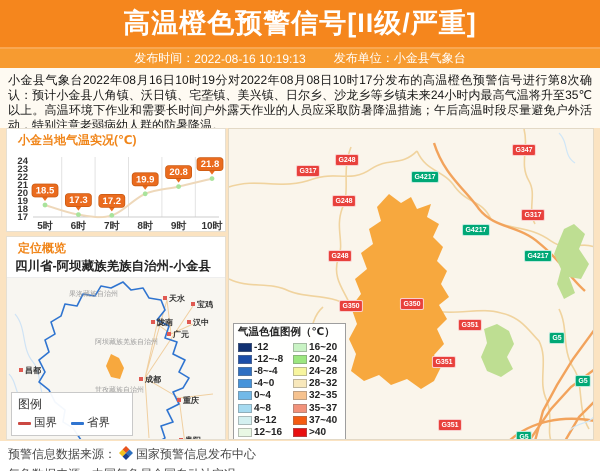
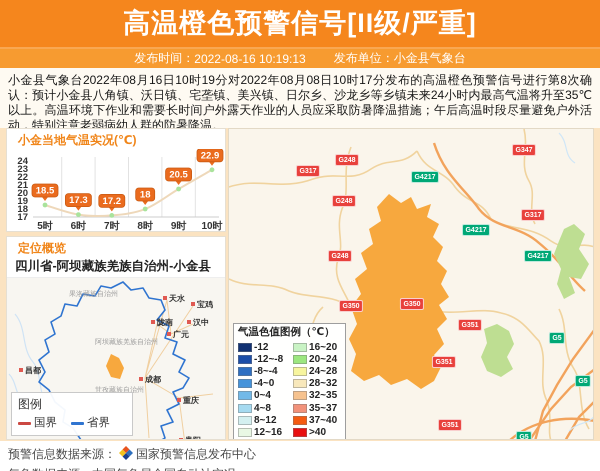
8时: 19.9 -> 18
9时: 20.8 -> 20.5
10时: 21.8 -> 22.9
